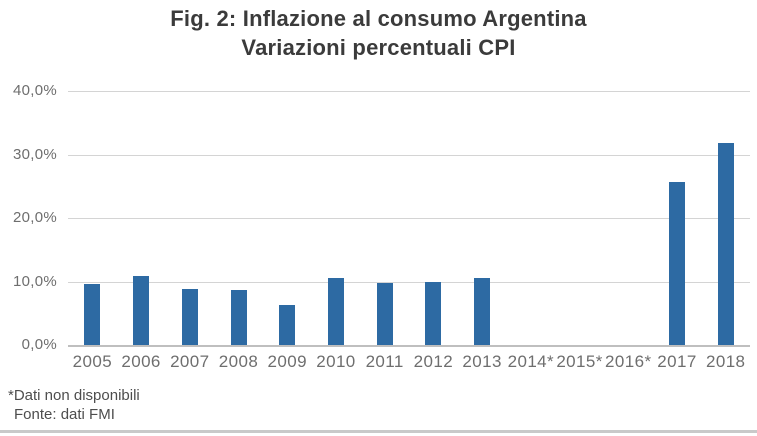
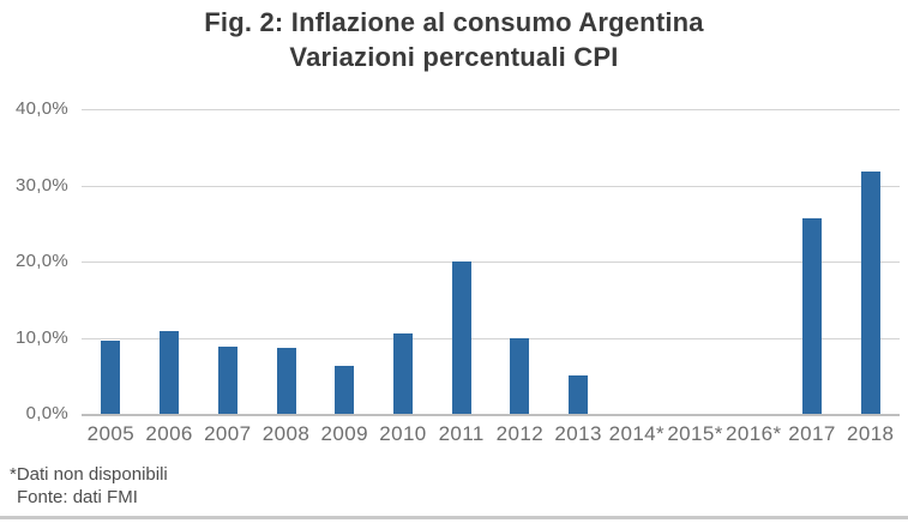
2011: 10% -> 20%
2013: 11% -> 5%
